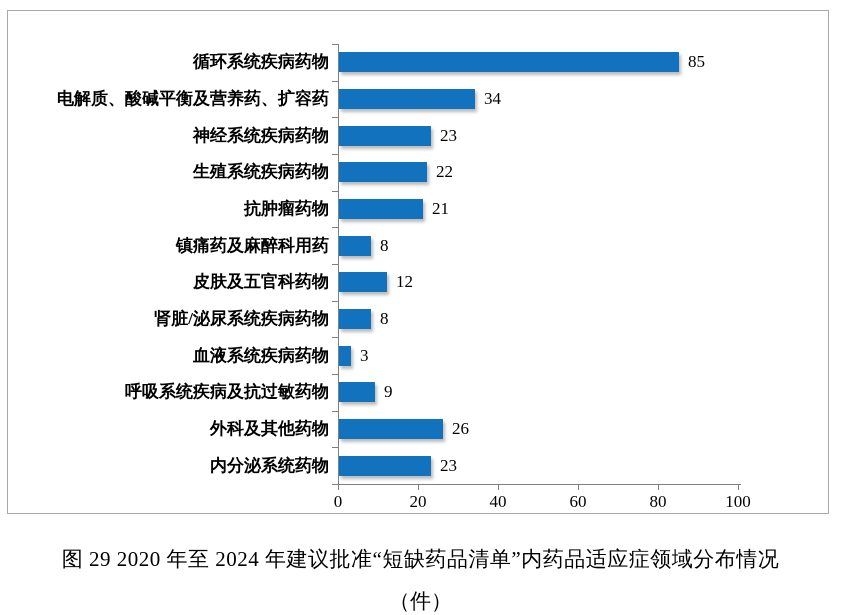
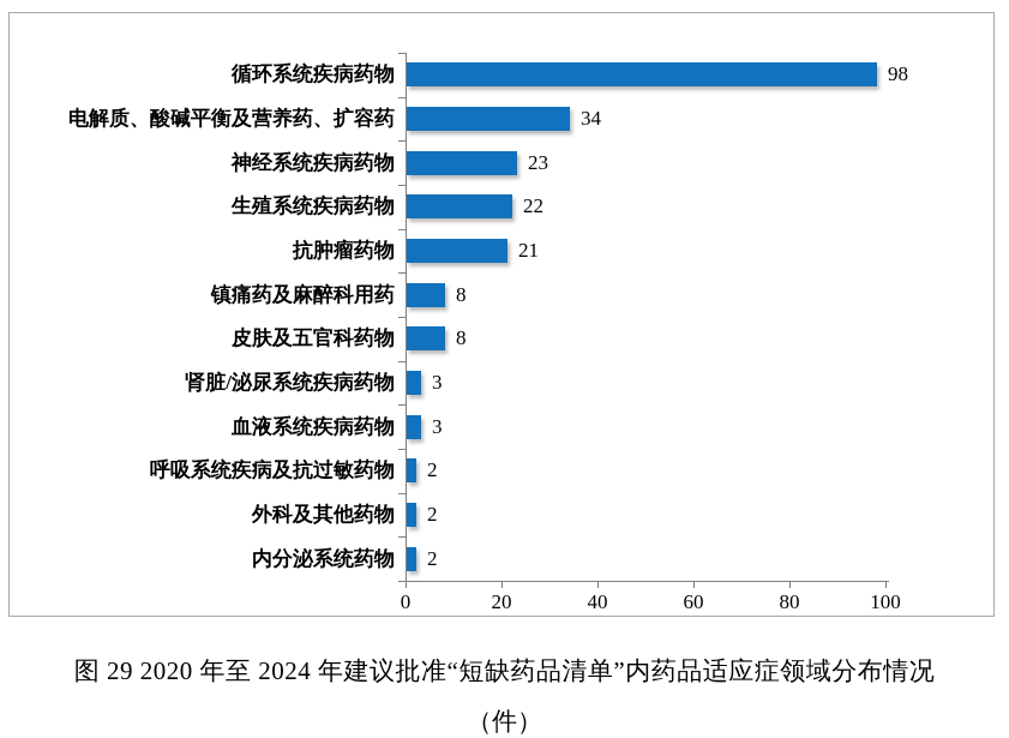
循环系统疾病药物: 85 -> 98
皮肤及五官科药物: 12 -> 8
肾脏/泌尿系统疾病药物: 8 -> 3
呼吸系统疾病及抗过敏药物: 9 -> 2
外科及其他药物: 26 -> 2
内分泌系统药物: 23 -> 2
